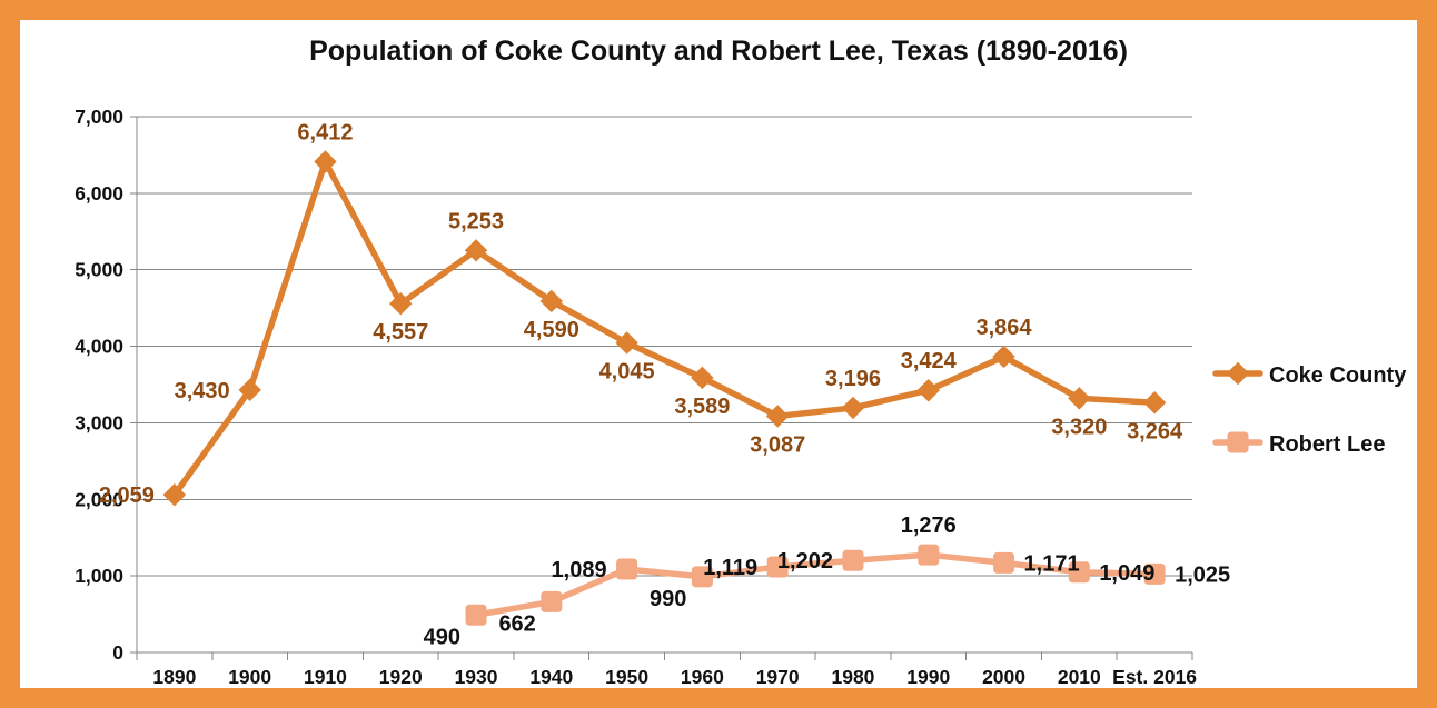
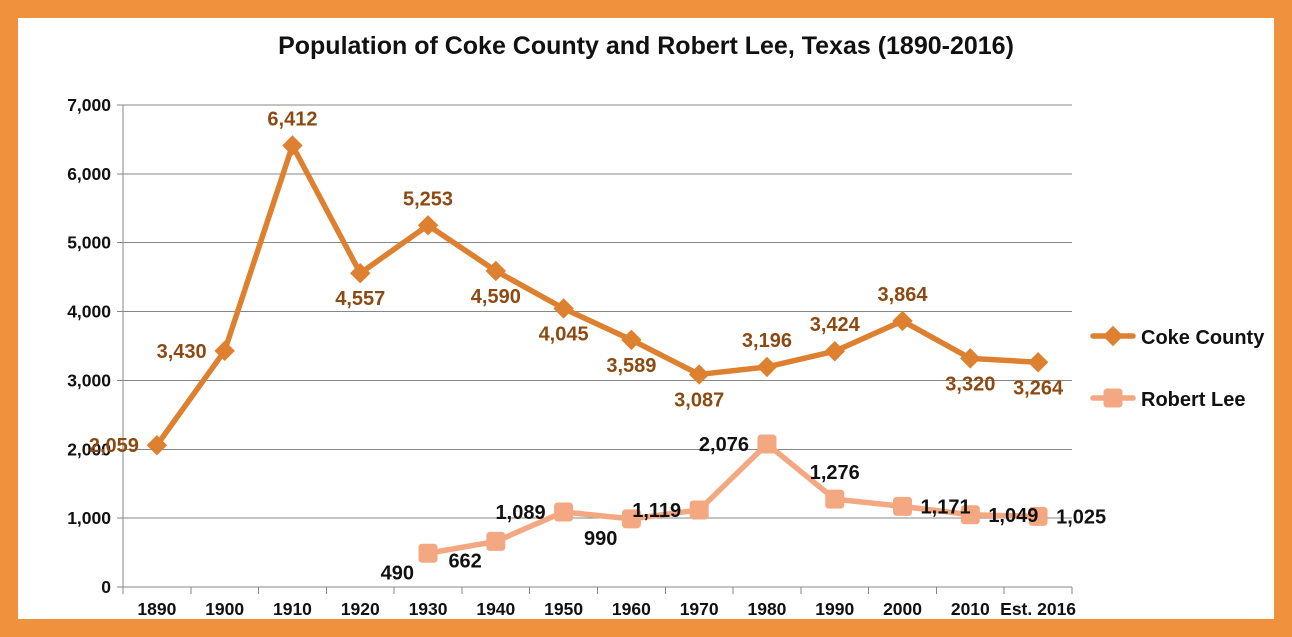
Robert Lee/1980: 1,202 -> 2,076
